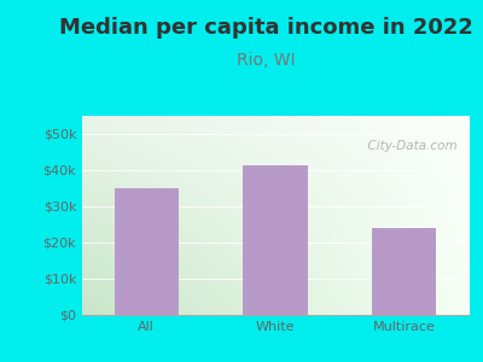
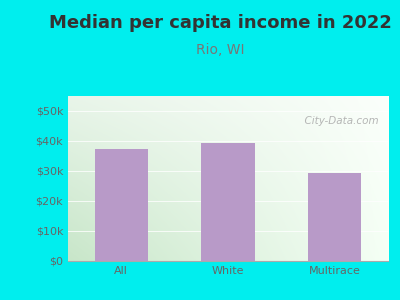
All: $35.0k -> $37.5k
White: $41.5k -> $39.5k
Multirace: $24.0k -> $29.5k
